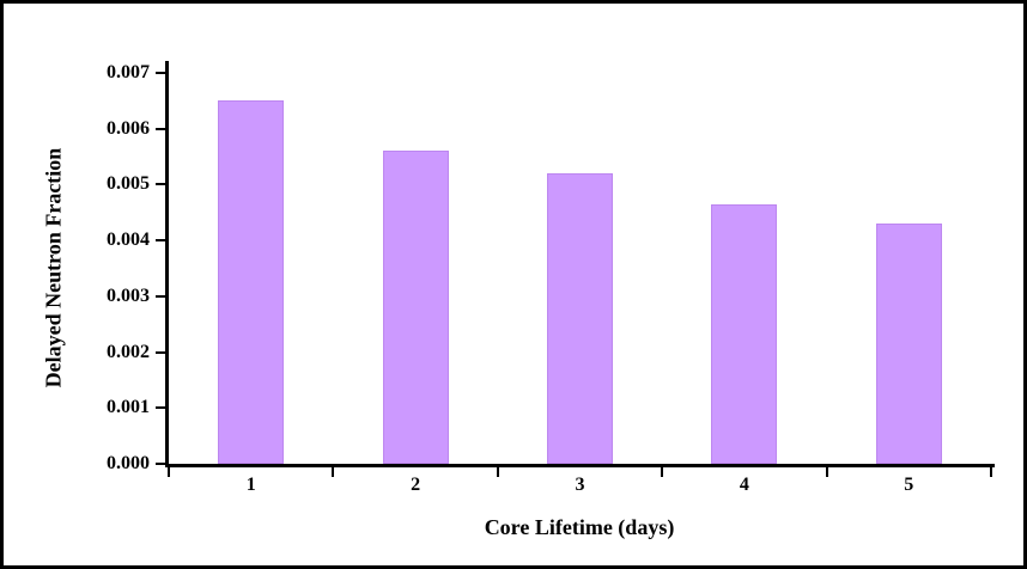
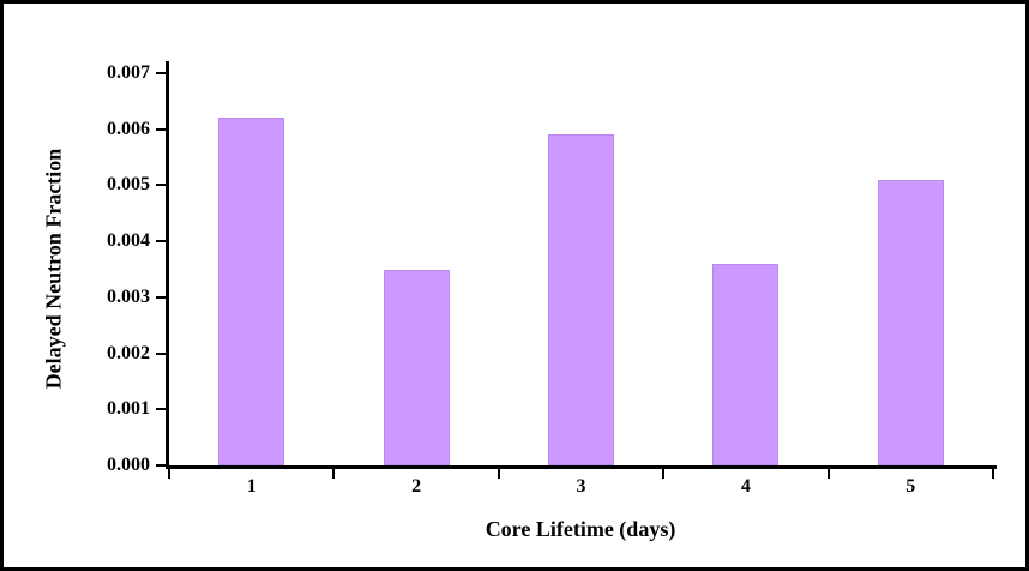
1: 0.0065 -> 0.0062
2: 0.0056 -> 0.0035
3: 0.0052 -> 0.0059
4: 0.0046 -> 0.0036
5: 0.0043 -> 0.0051
